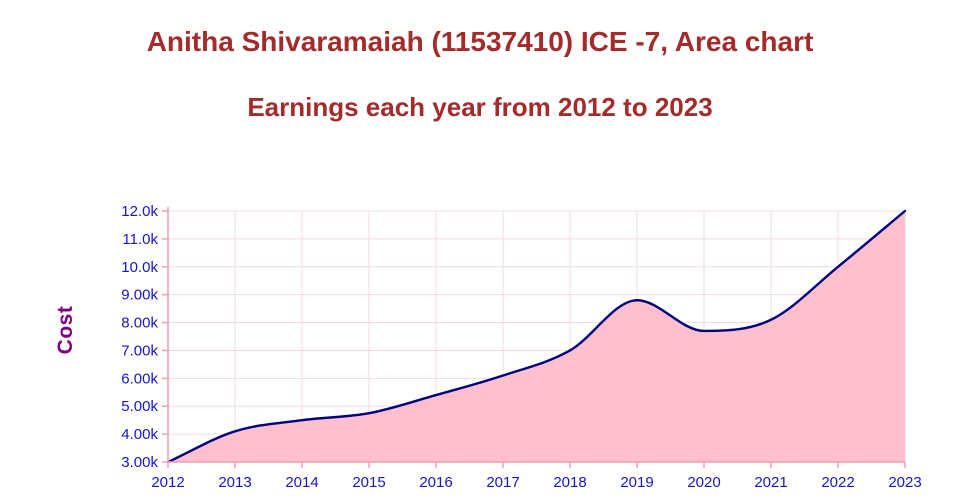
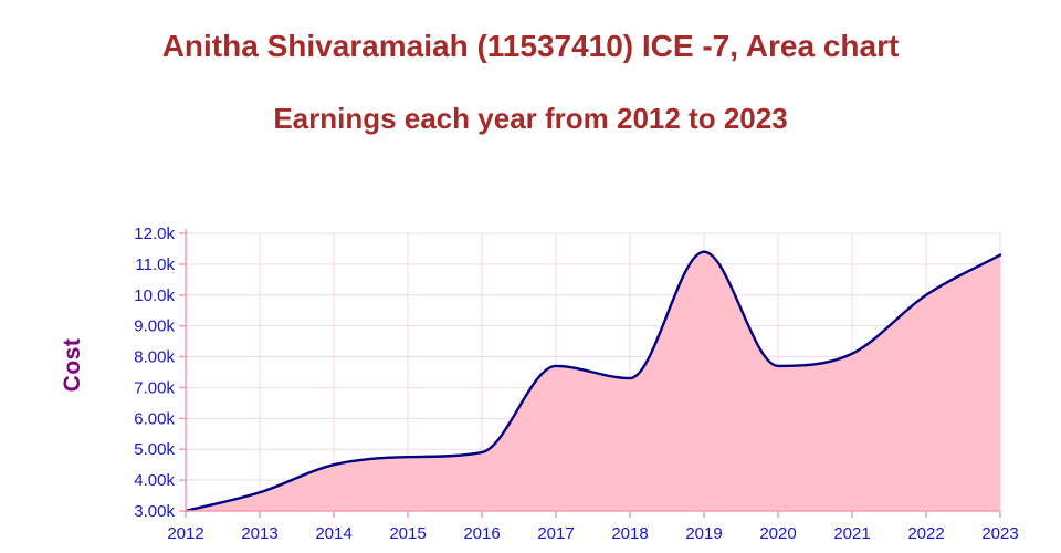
2013: 4.1k -> 3.6k
2016: 5.4k -> 4.9k
2017: 6.1k -> 7.7k
2018: 7.0k -> 7.3k
2019: 8.8k -> 11.4k
2023: 12.0k -> 11.3k
